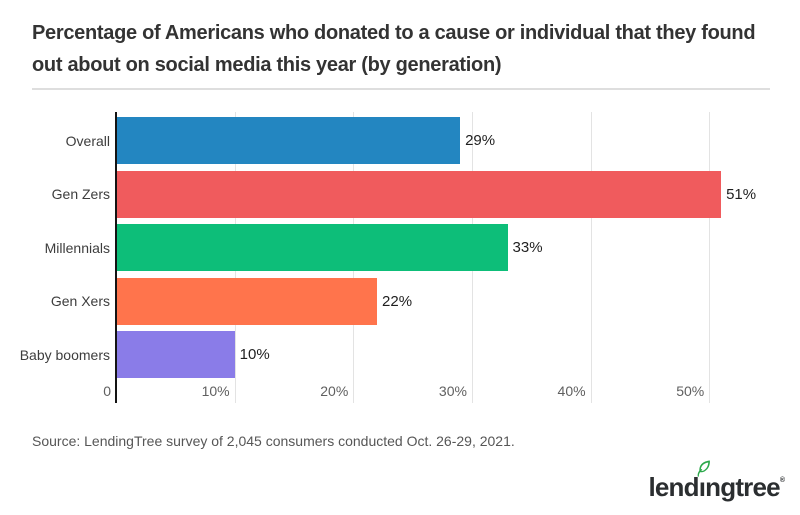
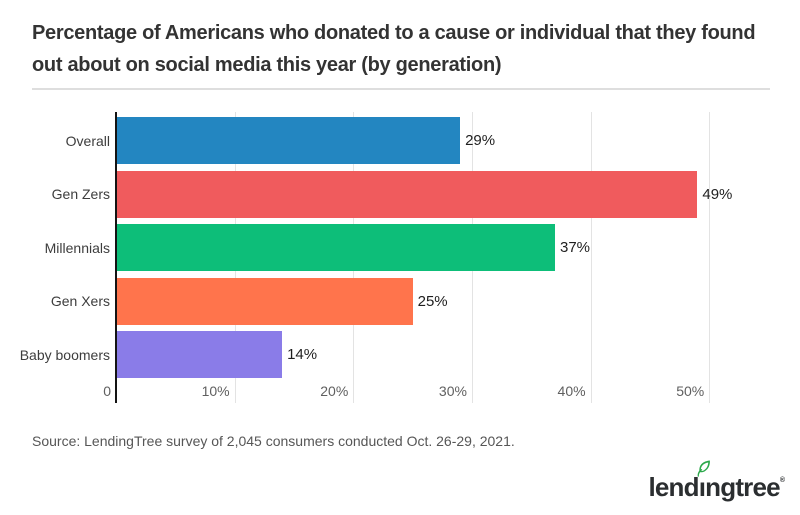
Gen Zers: 51% -> 49%
Millennials: 33% -> 37%
Gen Xers: 22% -> 25%
Baby boomers: 10% -> 14%
